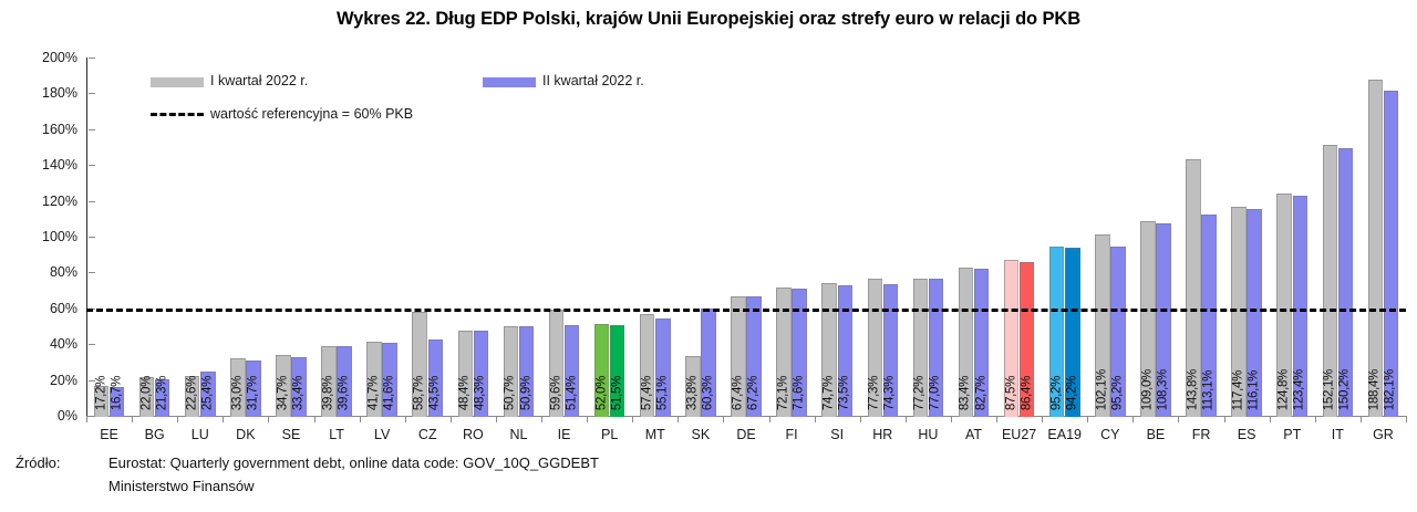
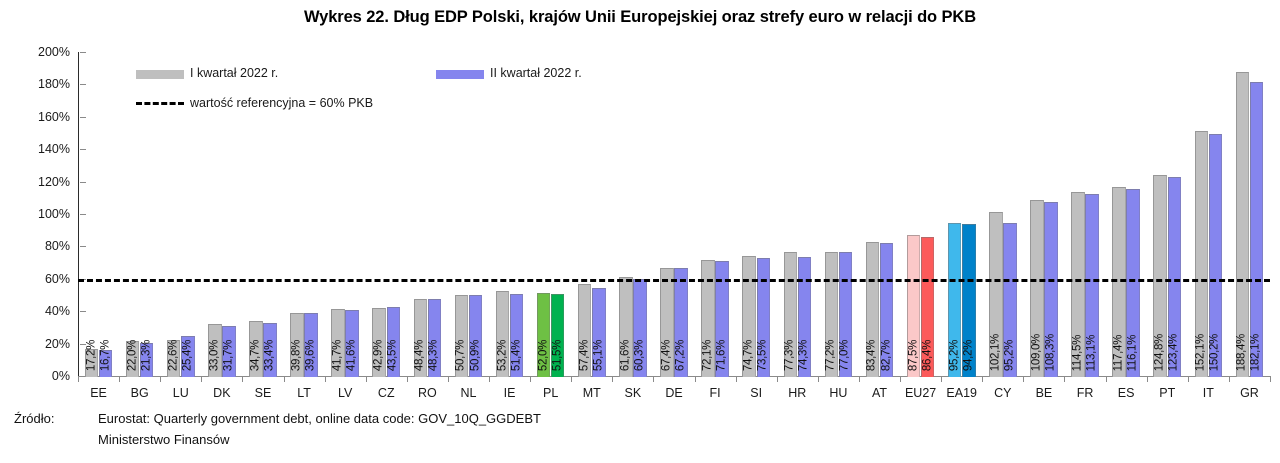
I kwartał 2022 r./CZ: 58,7% -> 42,9%
I kwartał 2022 r./IE: 59,6% -> 53,2%
I kwartał 2022 r./SK: 33,8% -> 61,6%
I kwartał 2022 r./FR: 143,8% -> 114,5%
